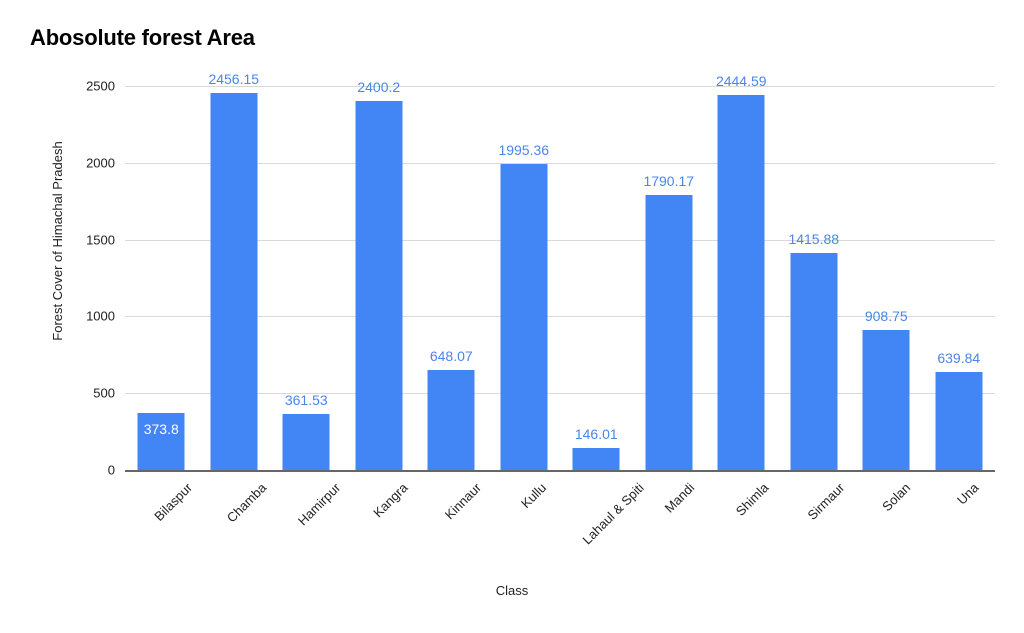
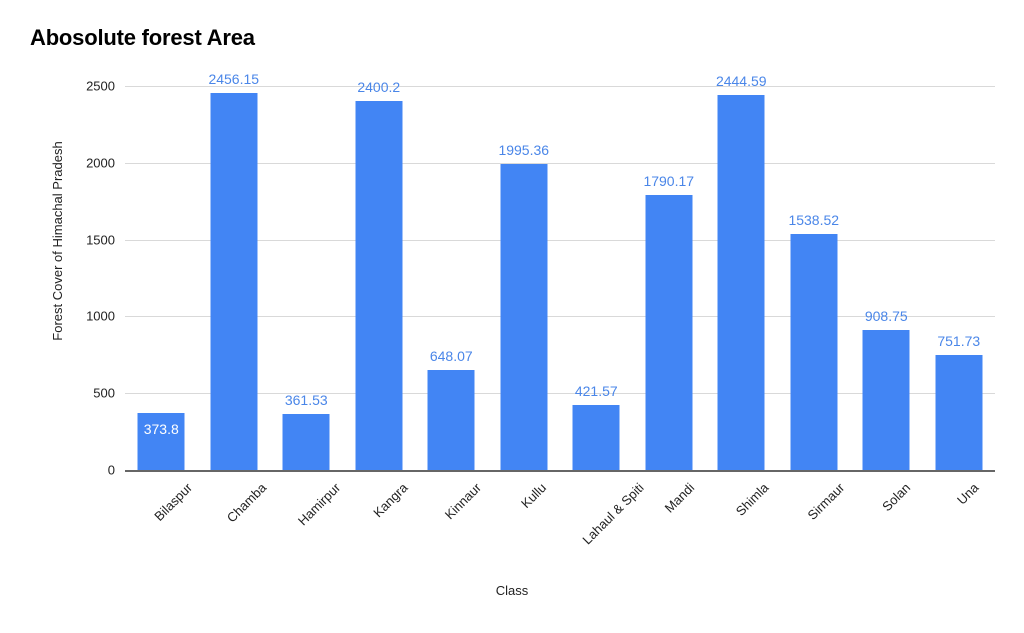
Lahaul & Spiti: 146.01 -> 421.57
Sirmaur: 1415.88 -> 1538.52
Una: 639.84 -> 751.73
